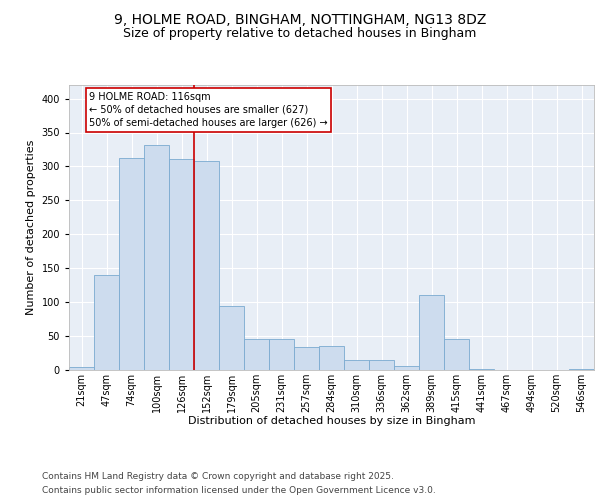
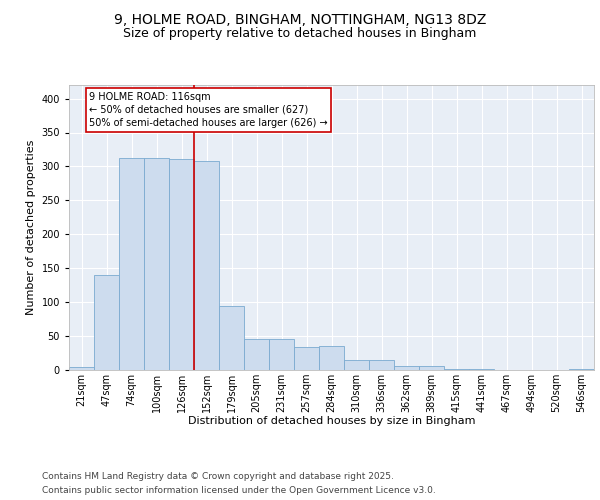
100sqm: 332 -> 312
389sqm: 110 -> 6
415sqm: 46 -> 1
